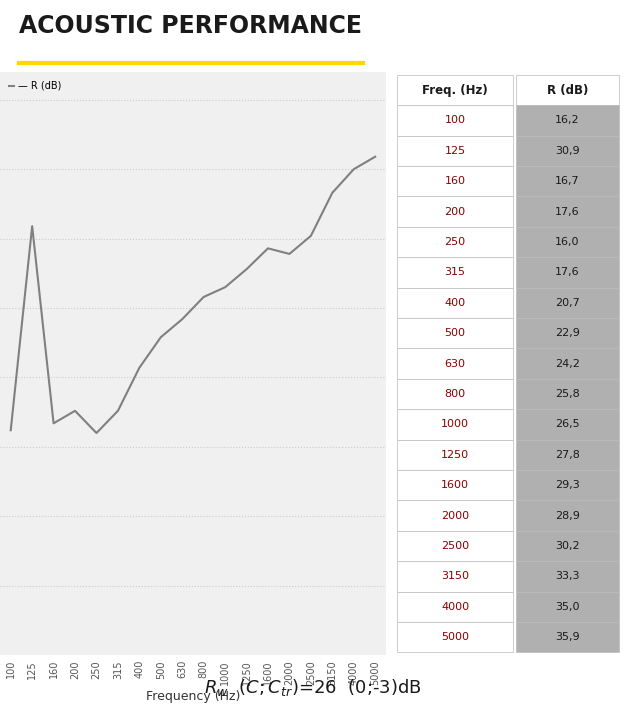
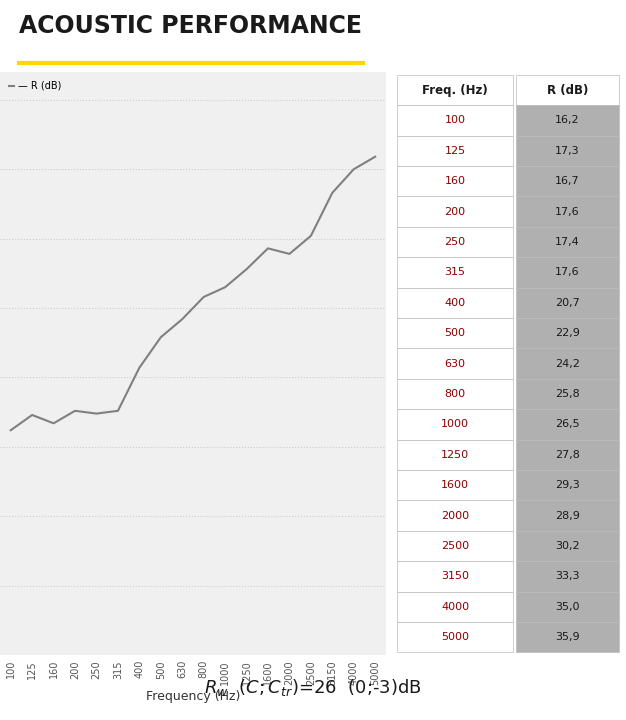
125: 30,9 -> 17,3
250: 16,0 -> 17,4
